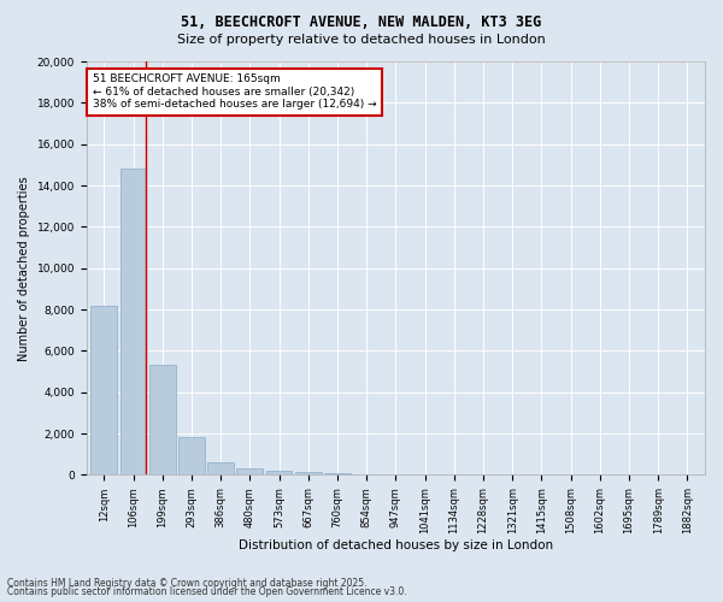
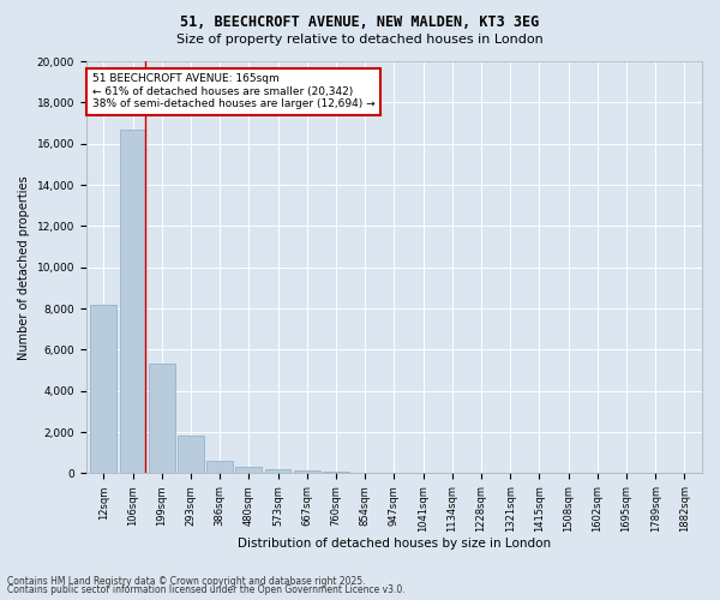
106sqm: 14,800 -> 16,700
